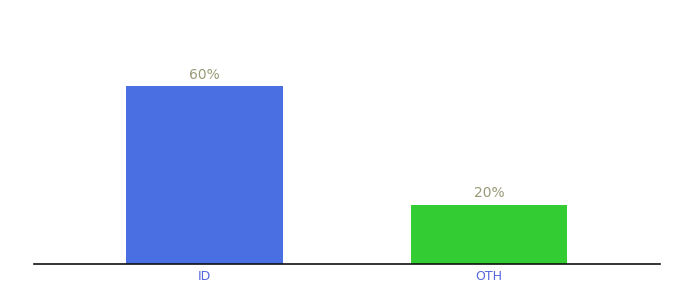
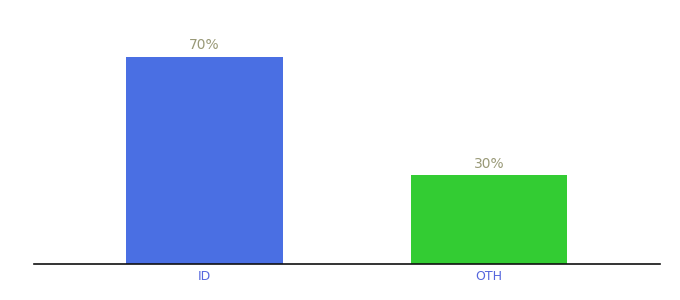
ID: 60% -> 70%
OTH: 20% -> 30%
